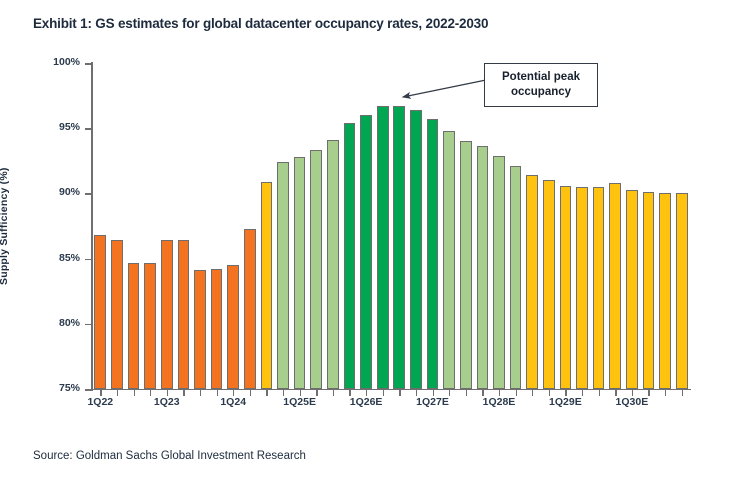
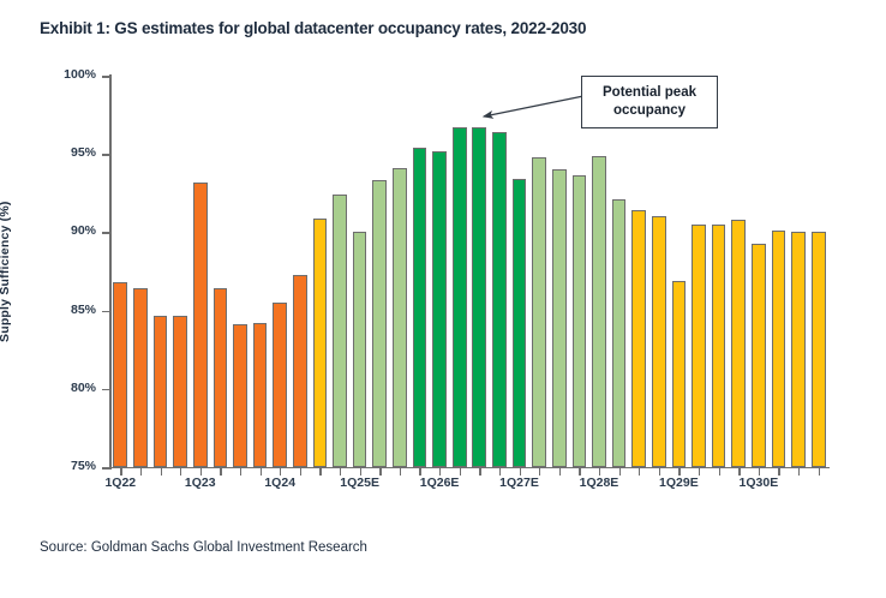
1Q23: 86.4% -> 93.2%
1Q24: 84.5% -> 85.5%
1Q25E: 92.8% -> 90.0%
1Q26E: 96.0% -> 95.2%
1Q27E: 95.7% -> 93.4%
1Q28E: 92.9% -> 94.9%
1Q29E: 90.6% -> 86.9%
1Q30E: 90.3% -> 89.3%
